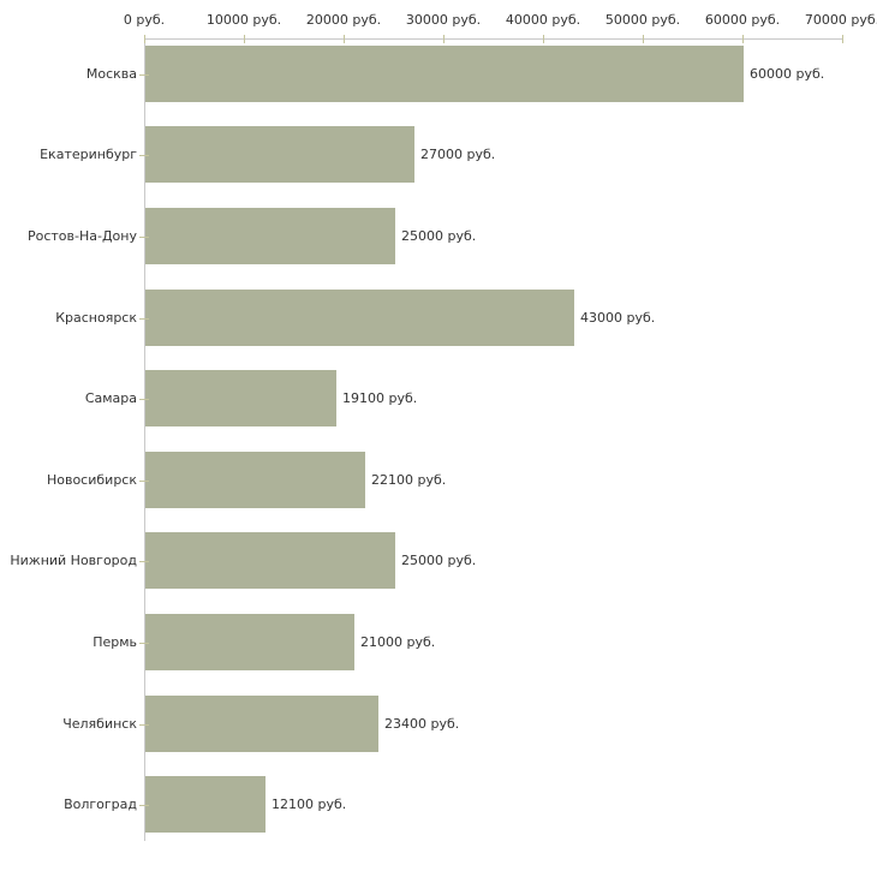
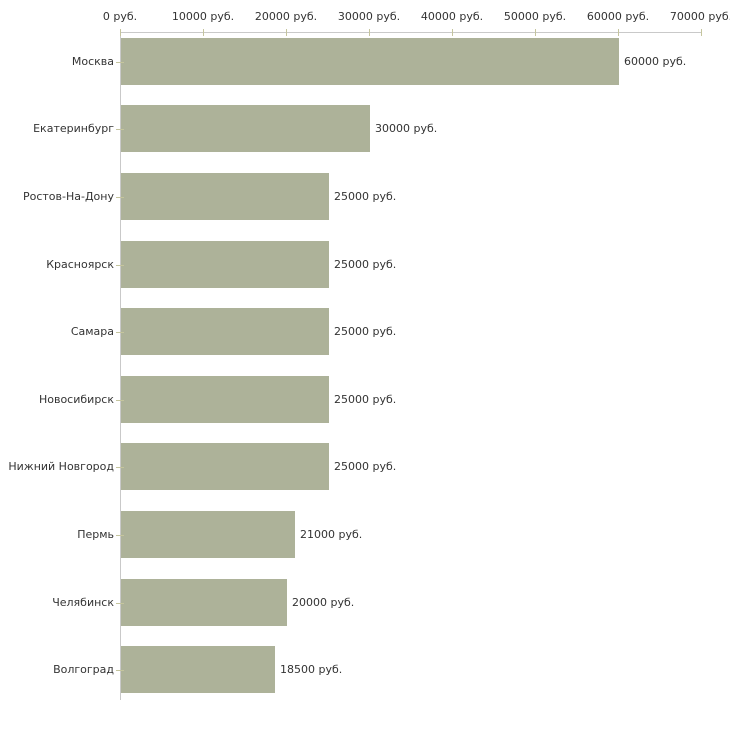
Екатеринбург: 27000 -> 30000
Красноярск: 43000 -> 25000
Самара: 19100 -> 25000
Новосибирск: 22100 -> 25000
Челябинск: 23400 -> 20000
Волгоград: 12100 -> 18500
